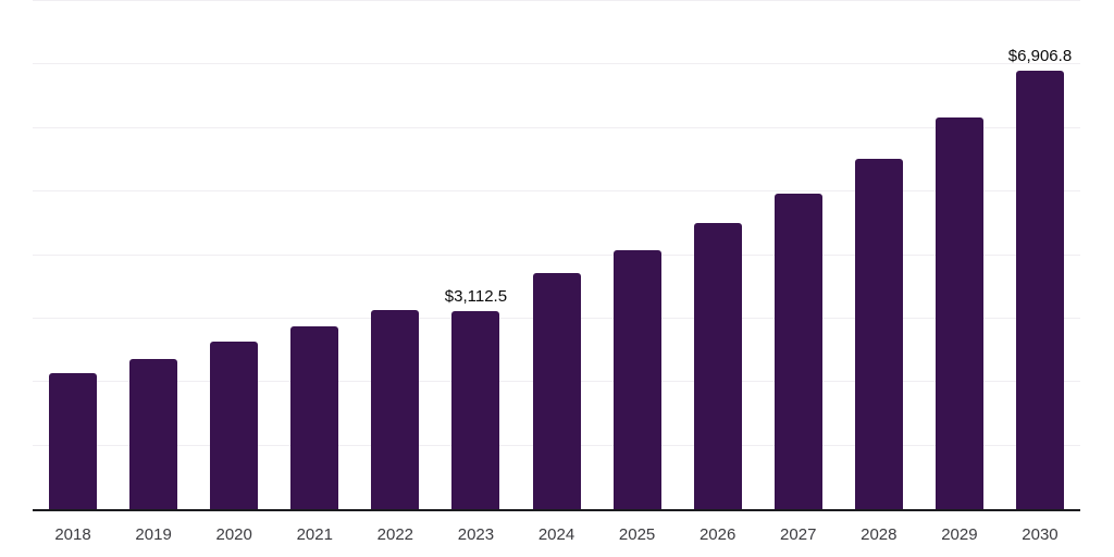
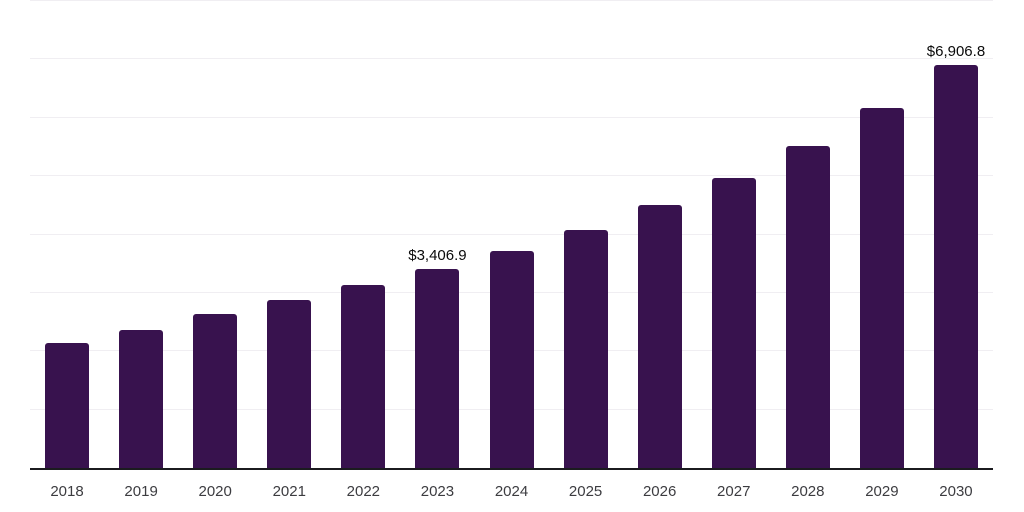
2023: $3,112.5 -> $3,406.9
